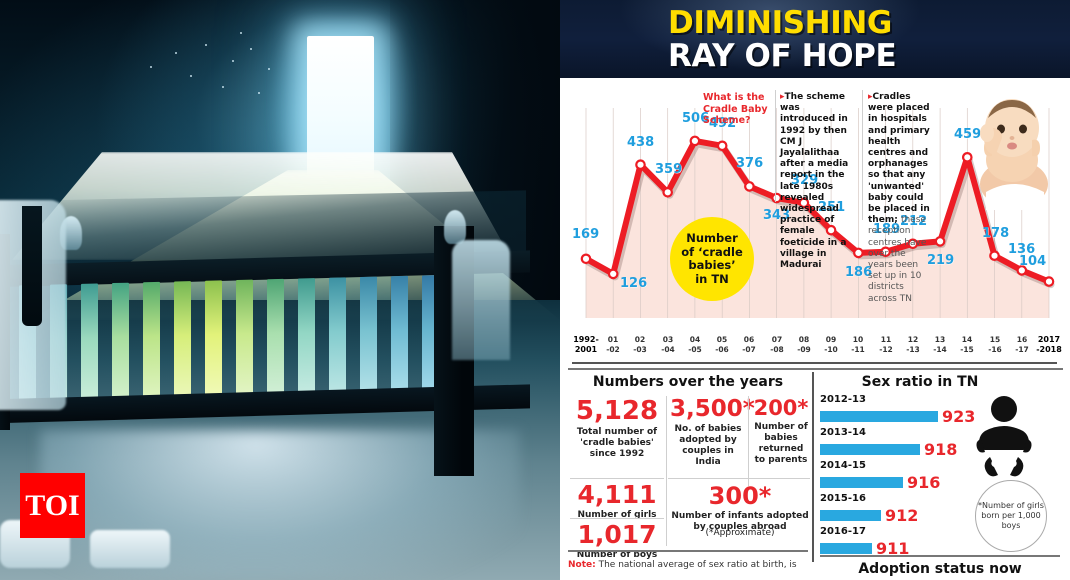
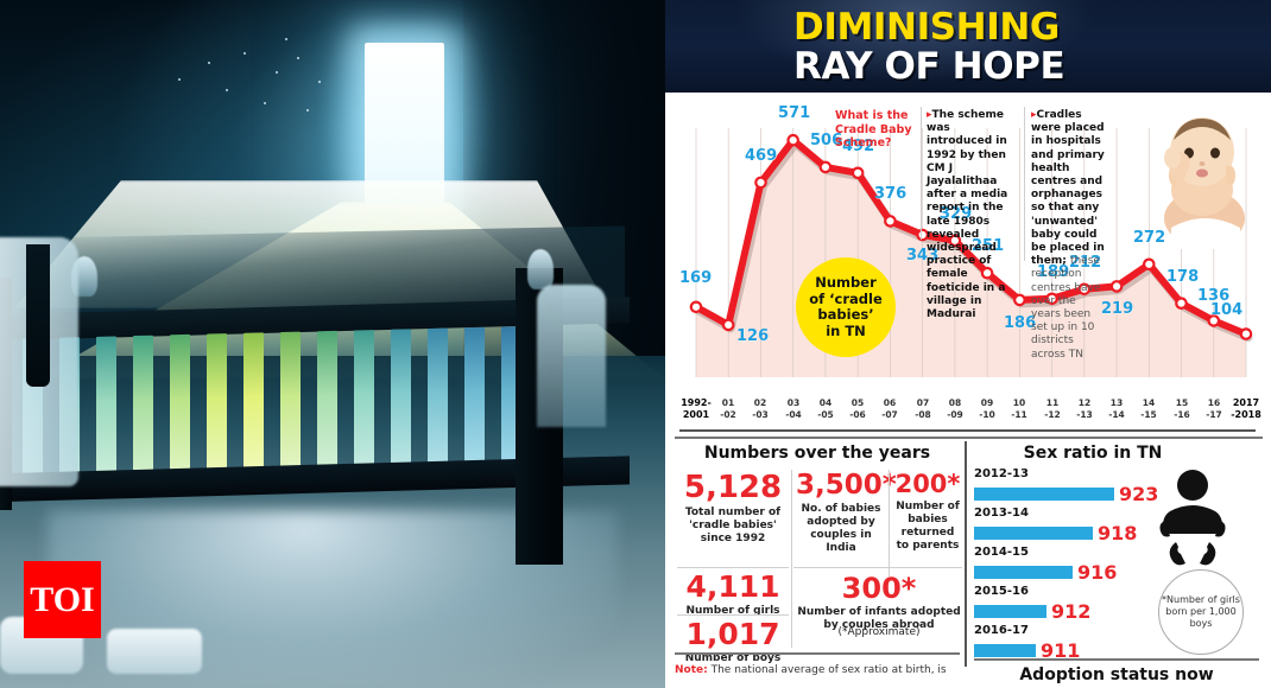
02-03: 438 -> 469
03-04: 359 -> 571
14-15: 459 -> 272
